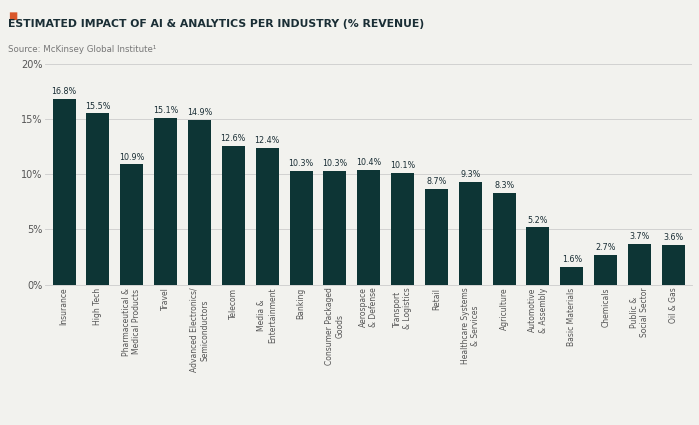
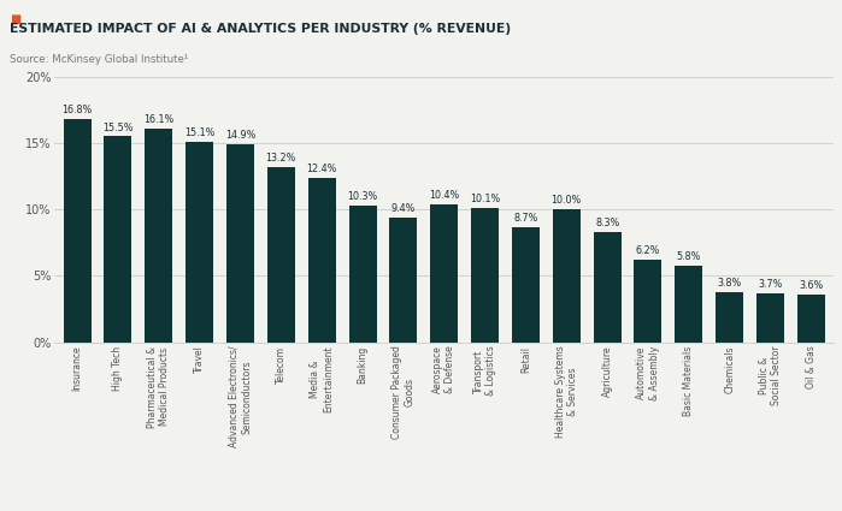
Pharmaceutical & Medical Products: 10.9% -> 16.1%
Telecom: 12.6% -> 13.2%
Consumer Packaged Goods: 10.3% -> 9.4%
Healthcare Systems & Services: 9.3% -> 10.0%
Automotive & Assembly: 5.2% -> 6.2%
Basic Materials: 1.6% -> 5.8%
Chemicals: 2.7% -> 3.8%
